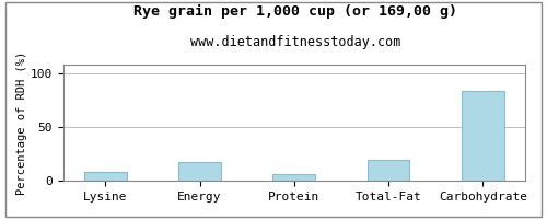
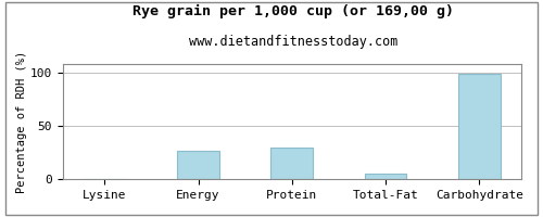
Lysine: 8 -> 0
Energy: 18 -> 27
Protein: 6 -> 30
Total-Fat: 20 -> 6
Carbohydrate: 84 -> 99
